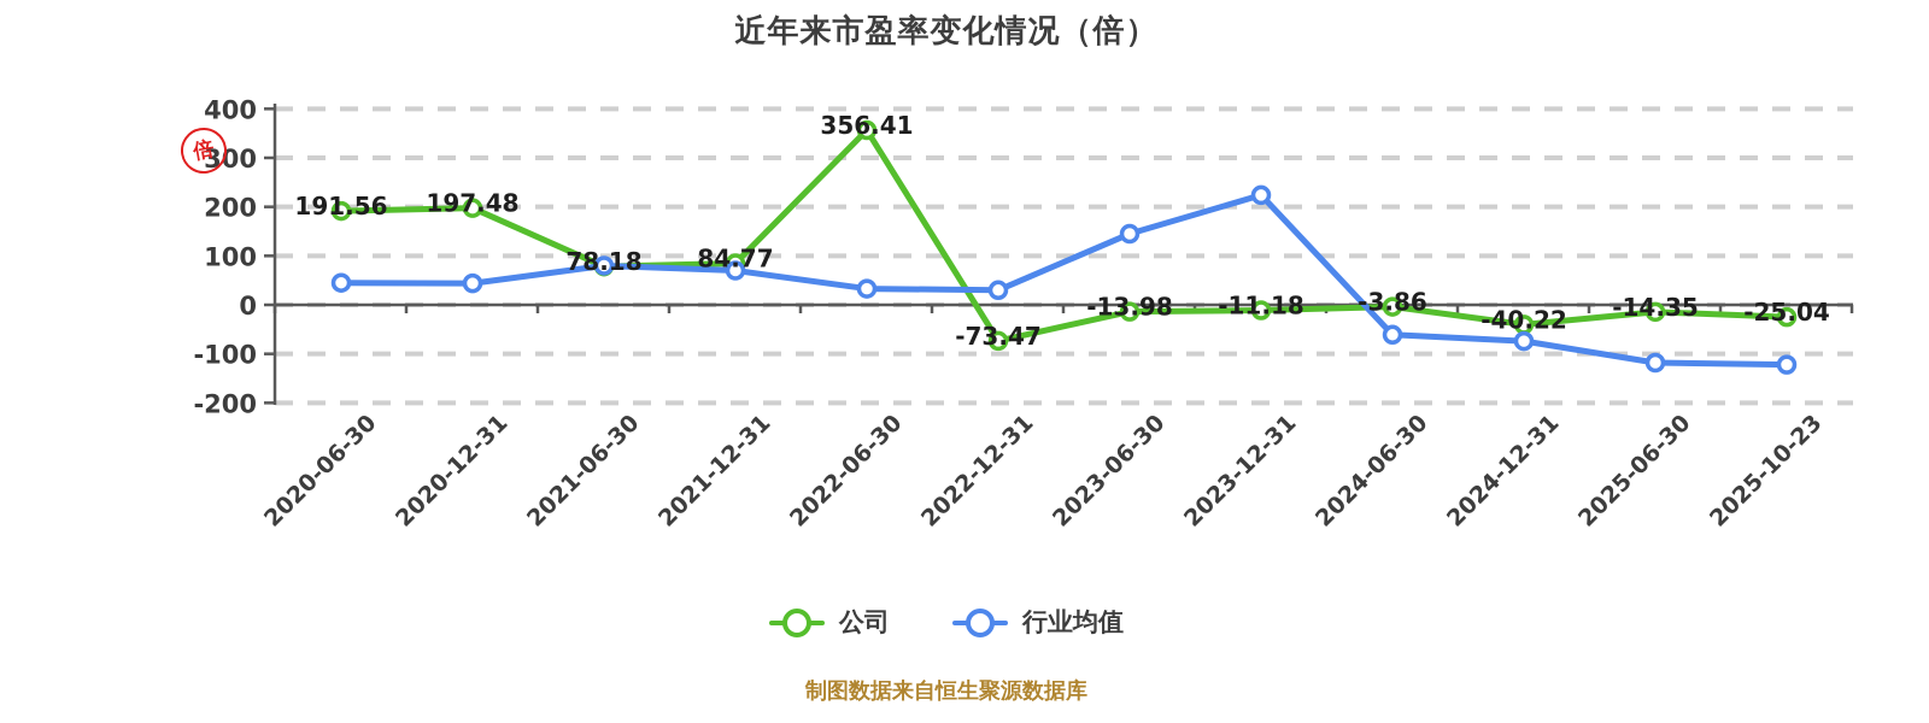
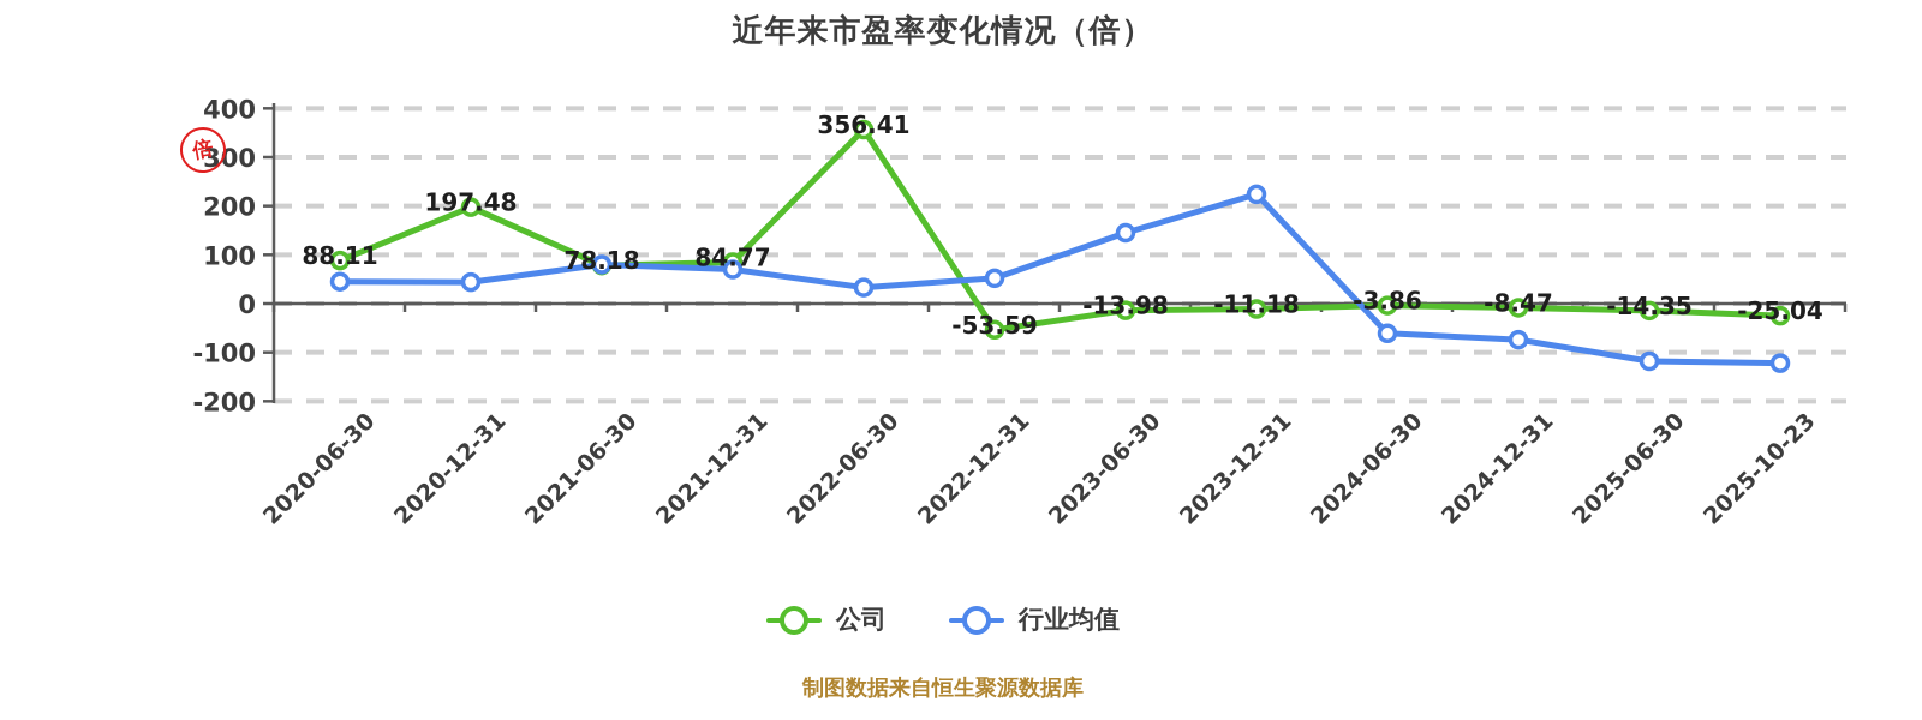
公司/2020-06-30: 191.56 -> 88.11
公司/2022-12-31: -73.47 -> -53.59
行业均值/2022-12-31: 30 -> 50
公司/2024-12-31: -40.22 -> -8.47
